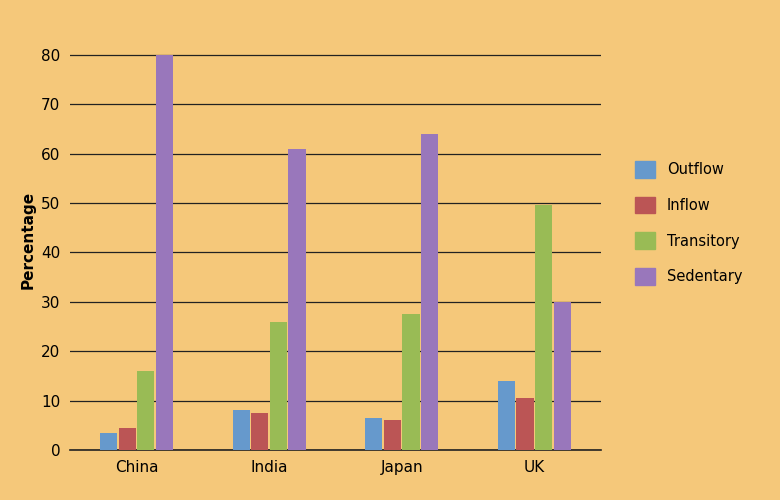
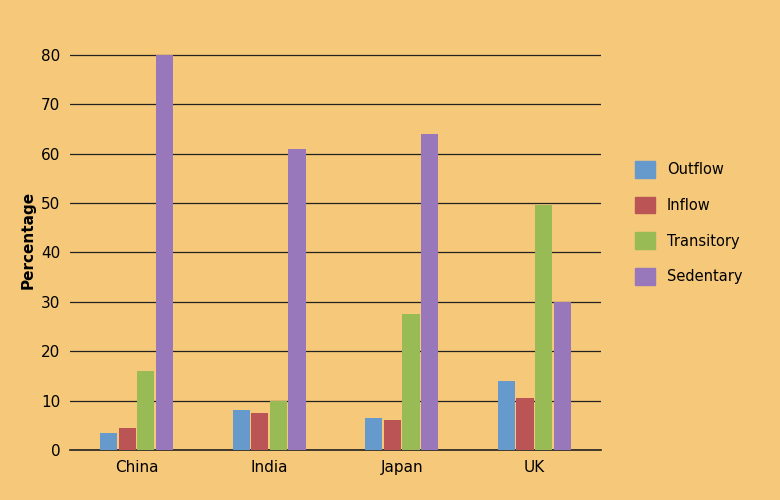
Transitory/India: 26.0 -> 10.0
